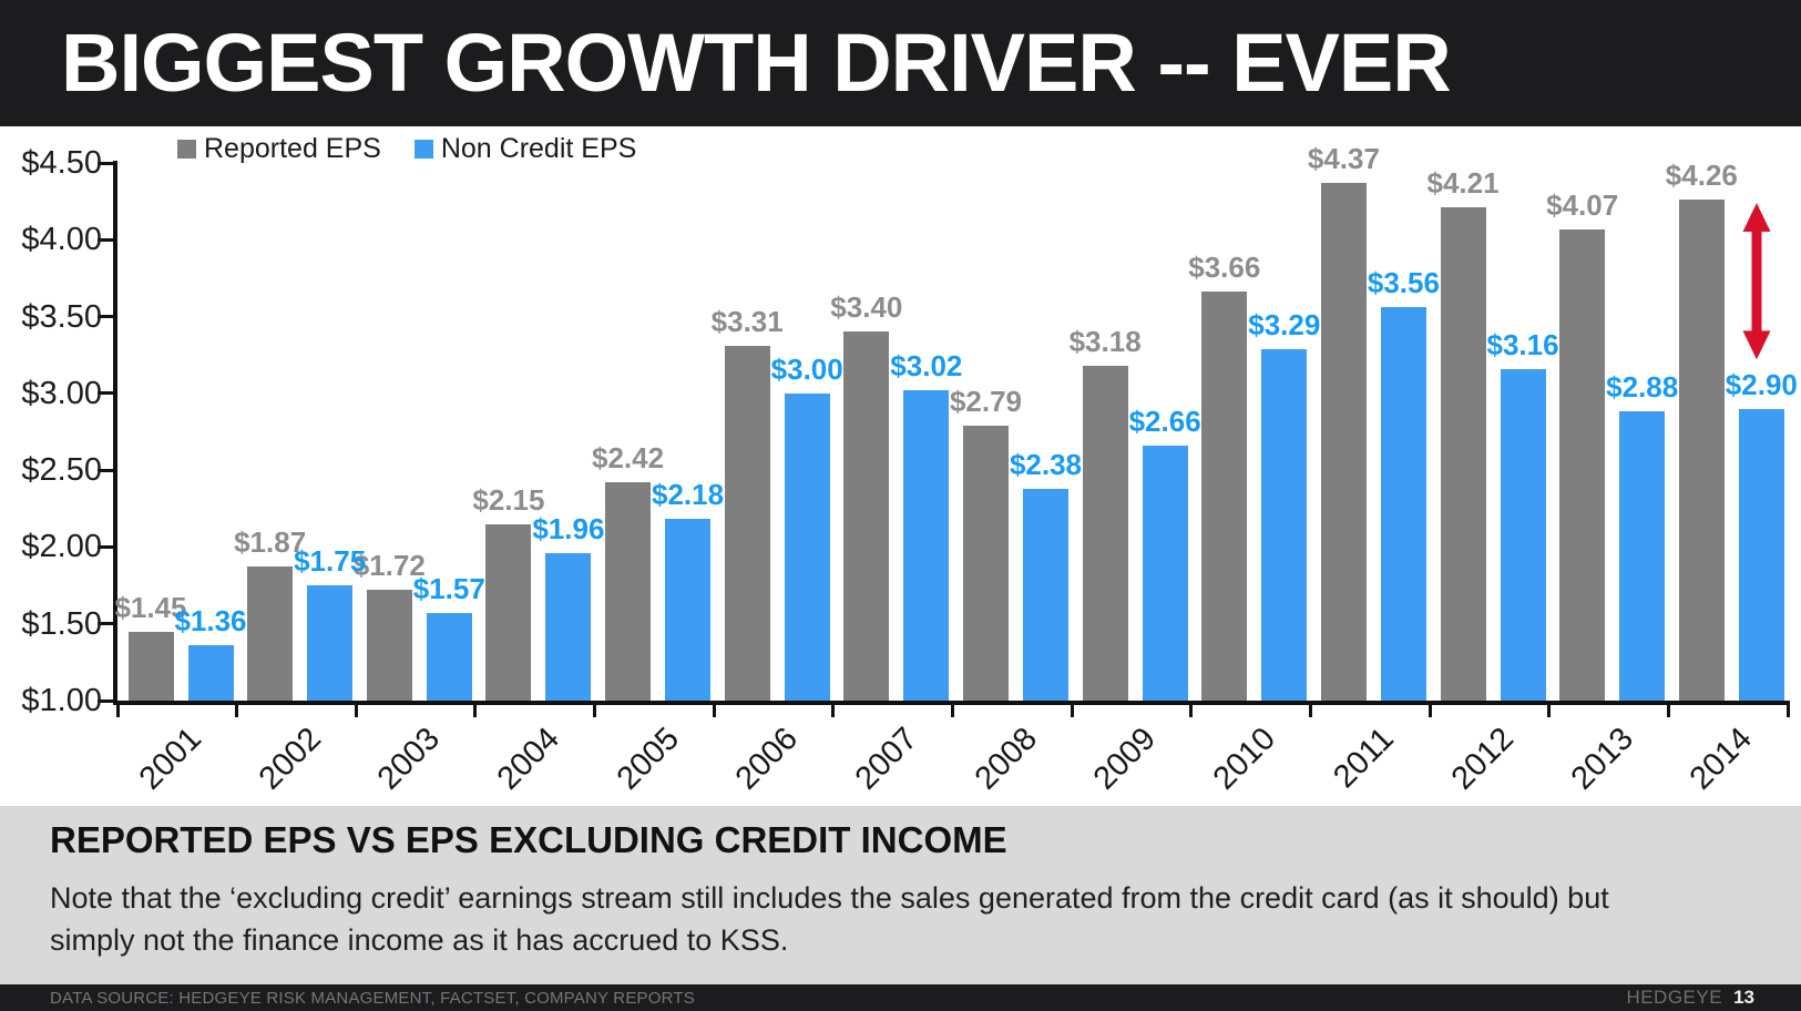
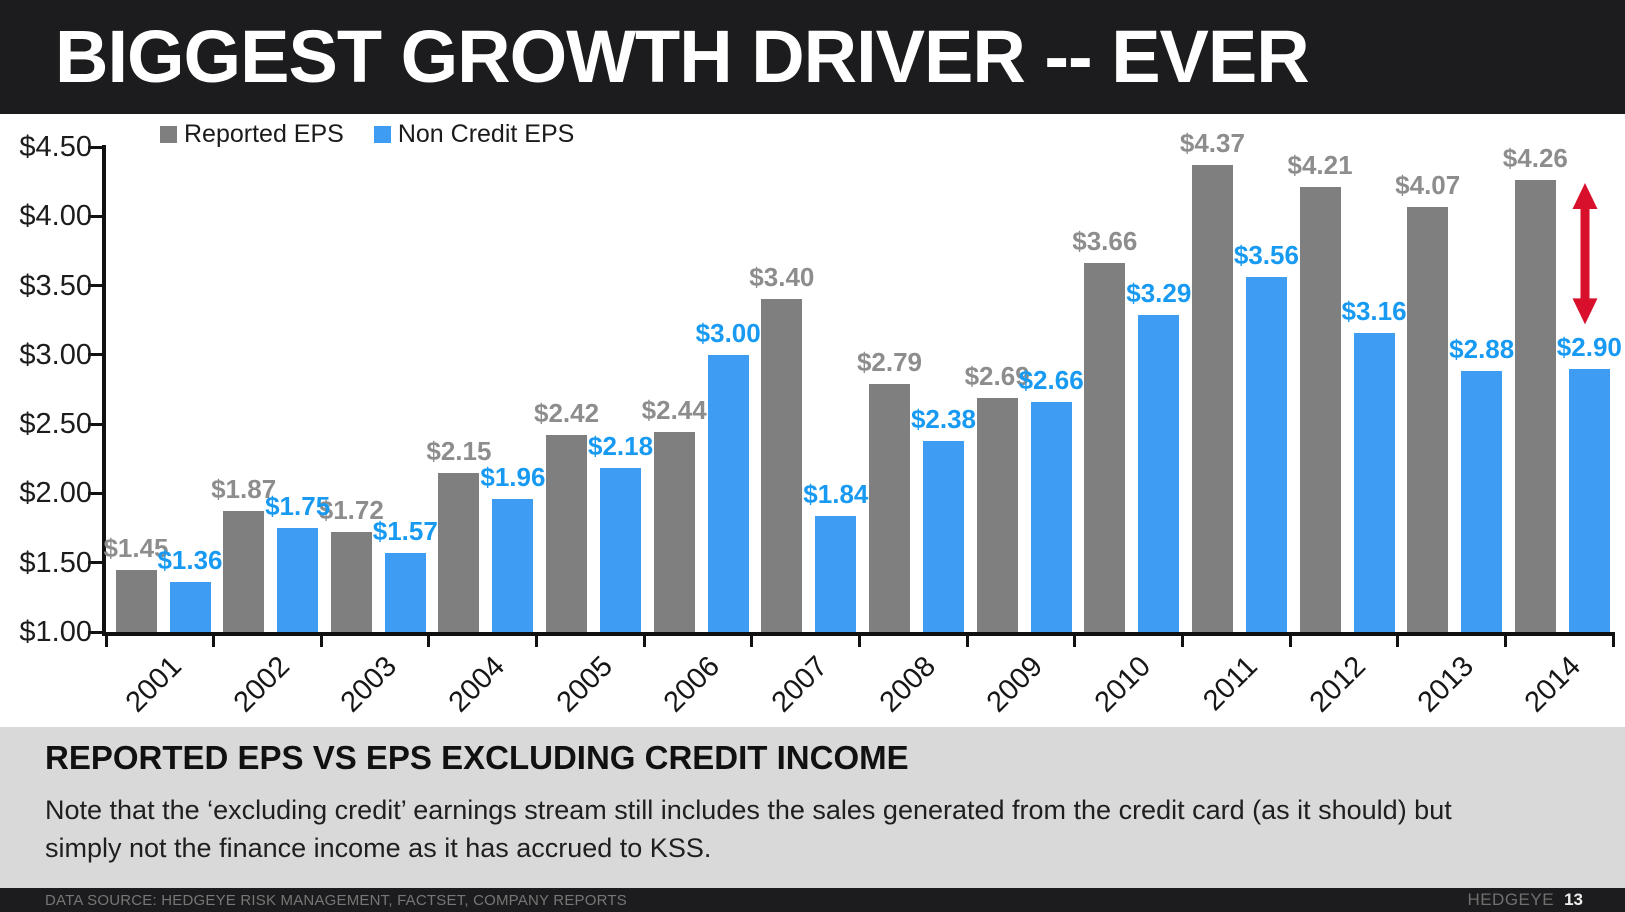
Reported EPS/2006: $3.31 -> $2.44
Non Credit EPS/2007: $3.02 -> $1.84
Reported EPS/2009: $3.18 -> $2.69
